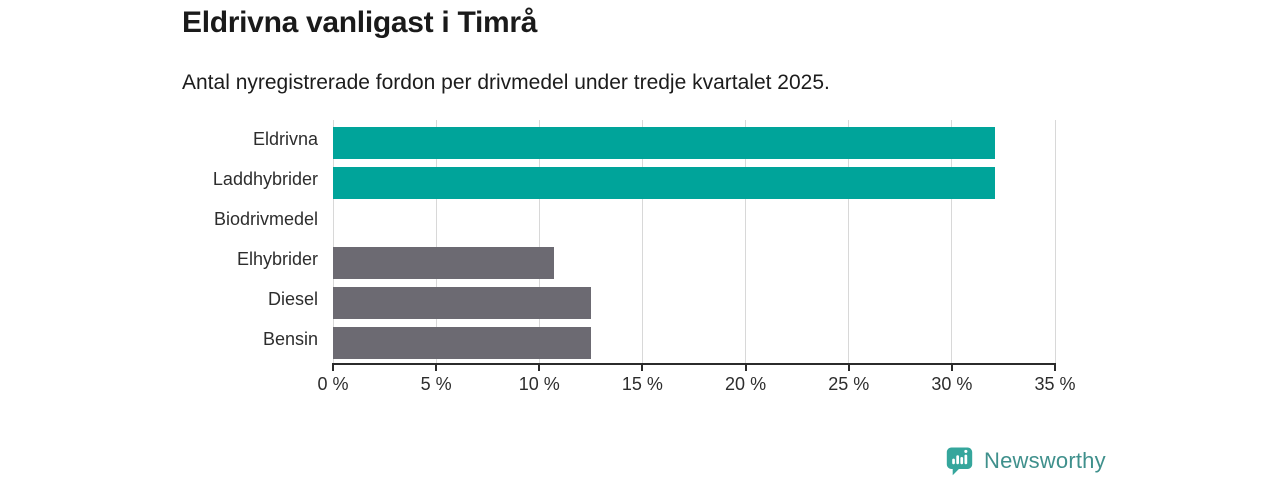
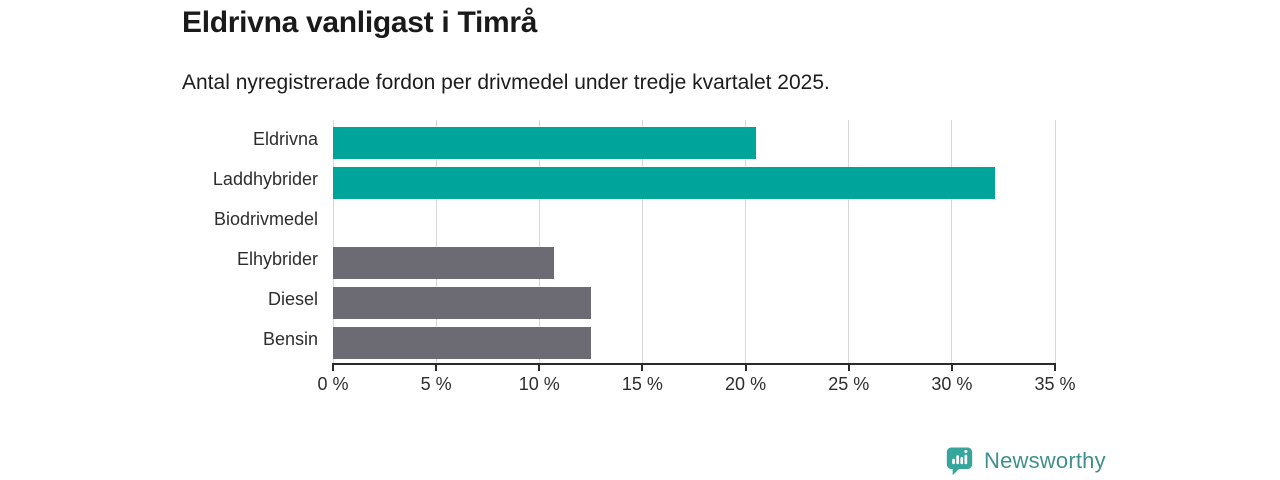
Eldrivna: 32.1% -> 20.5%
